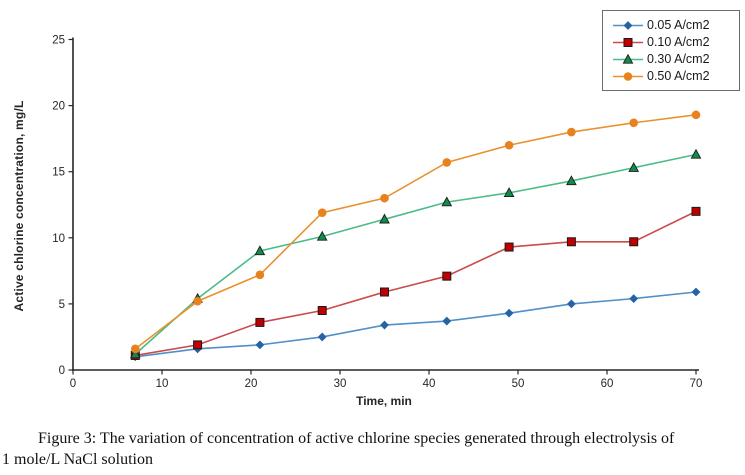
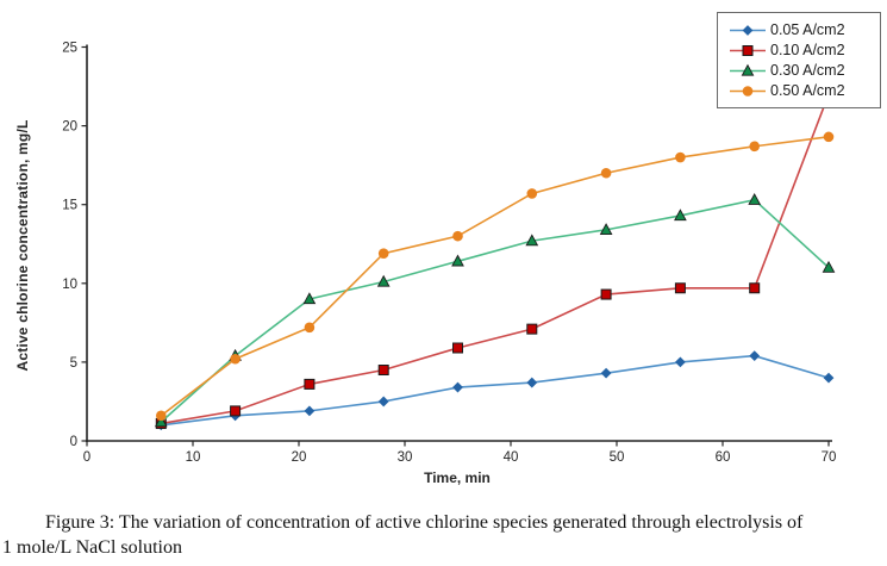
0.05 A/cm2/70: 6 -> 4
0.10 A/cm2/70: 12 -> 22
0.30 A/cm2/70: 16 -> 11
